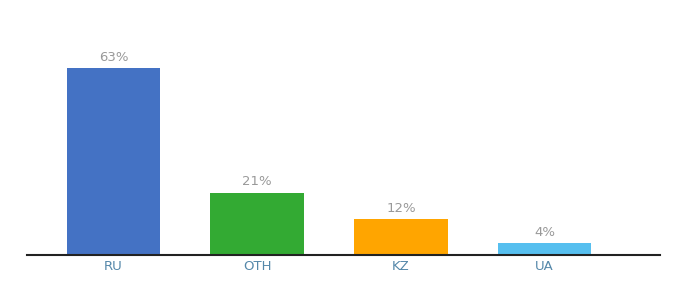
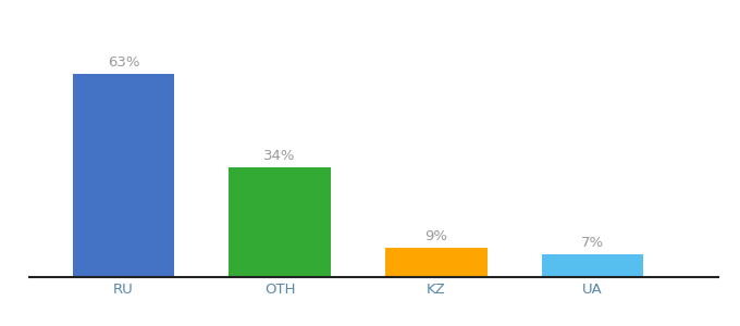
OTH: 21% -> 34%
KZ: 12% -> 9%
UA: 4% -> 7%
